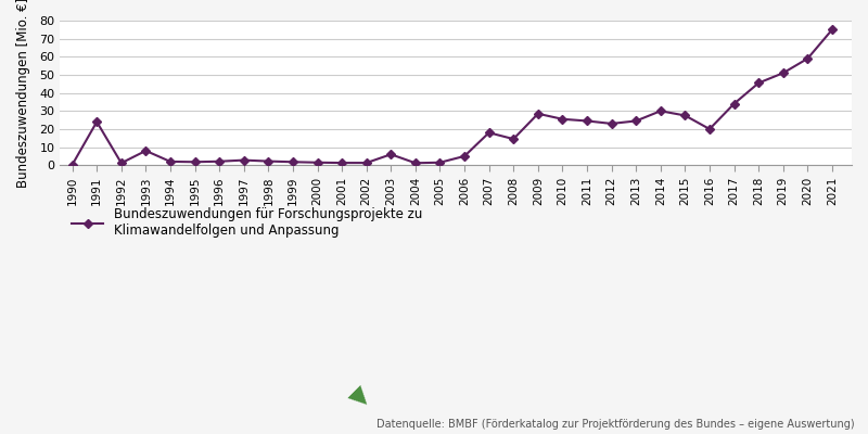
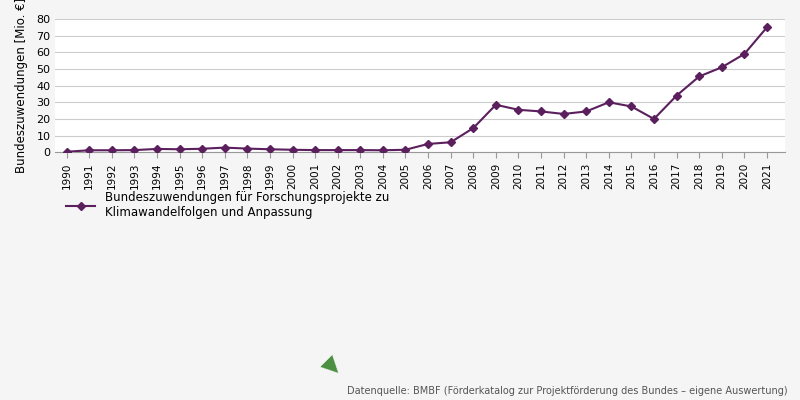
1991: 24 -> 1
1993: 8 -> 1
2003: 6 -> 1
2007: 18 -> 6
